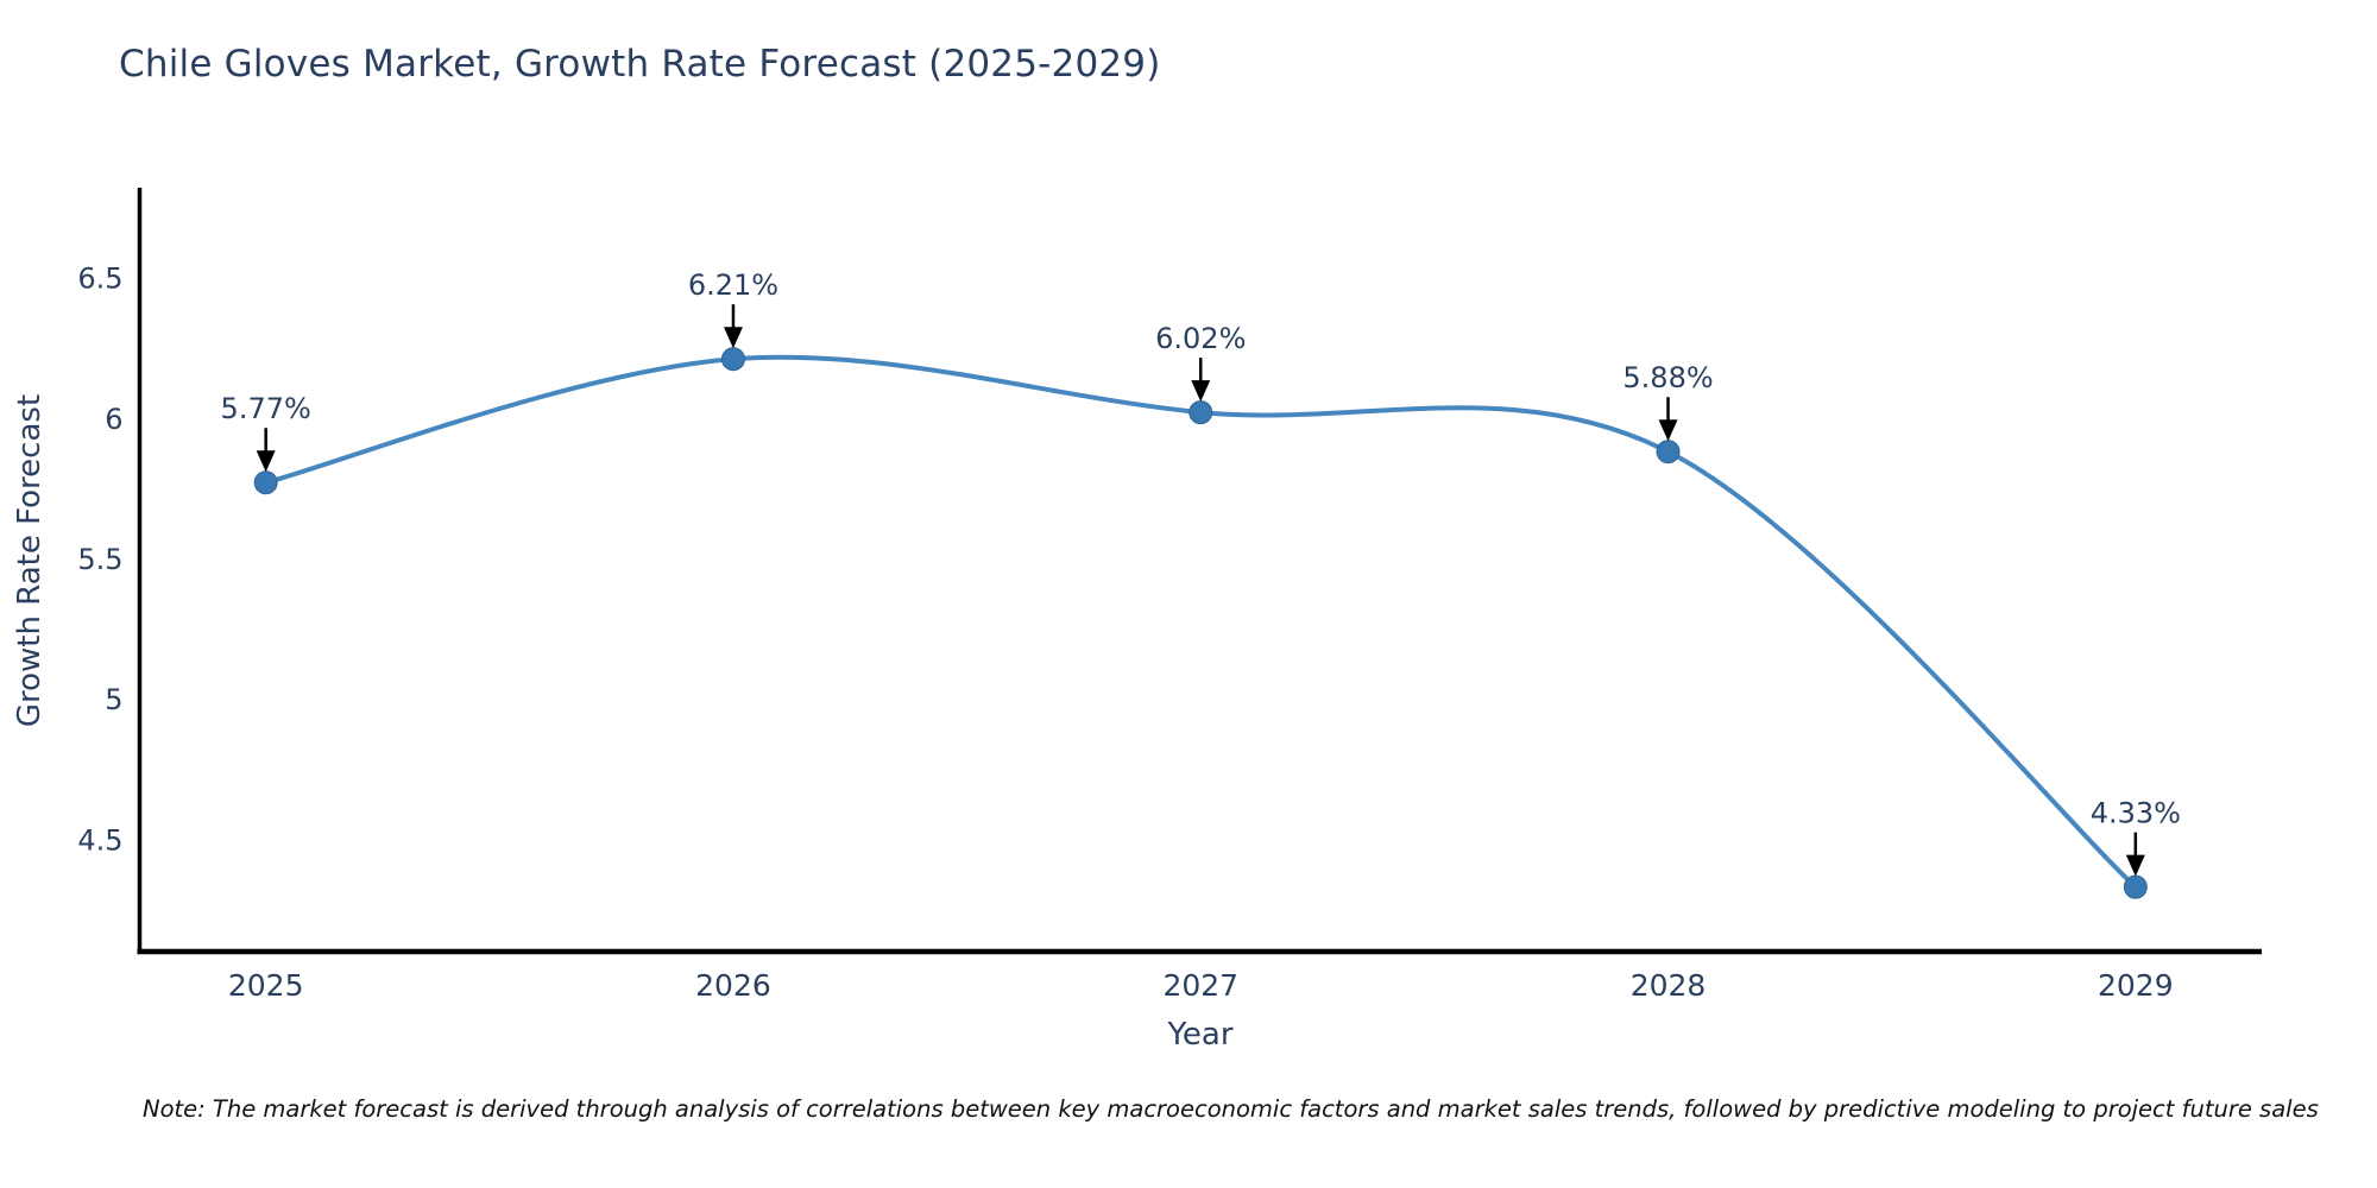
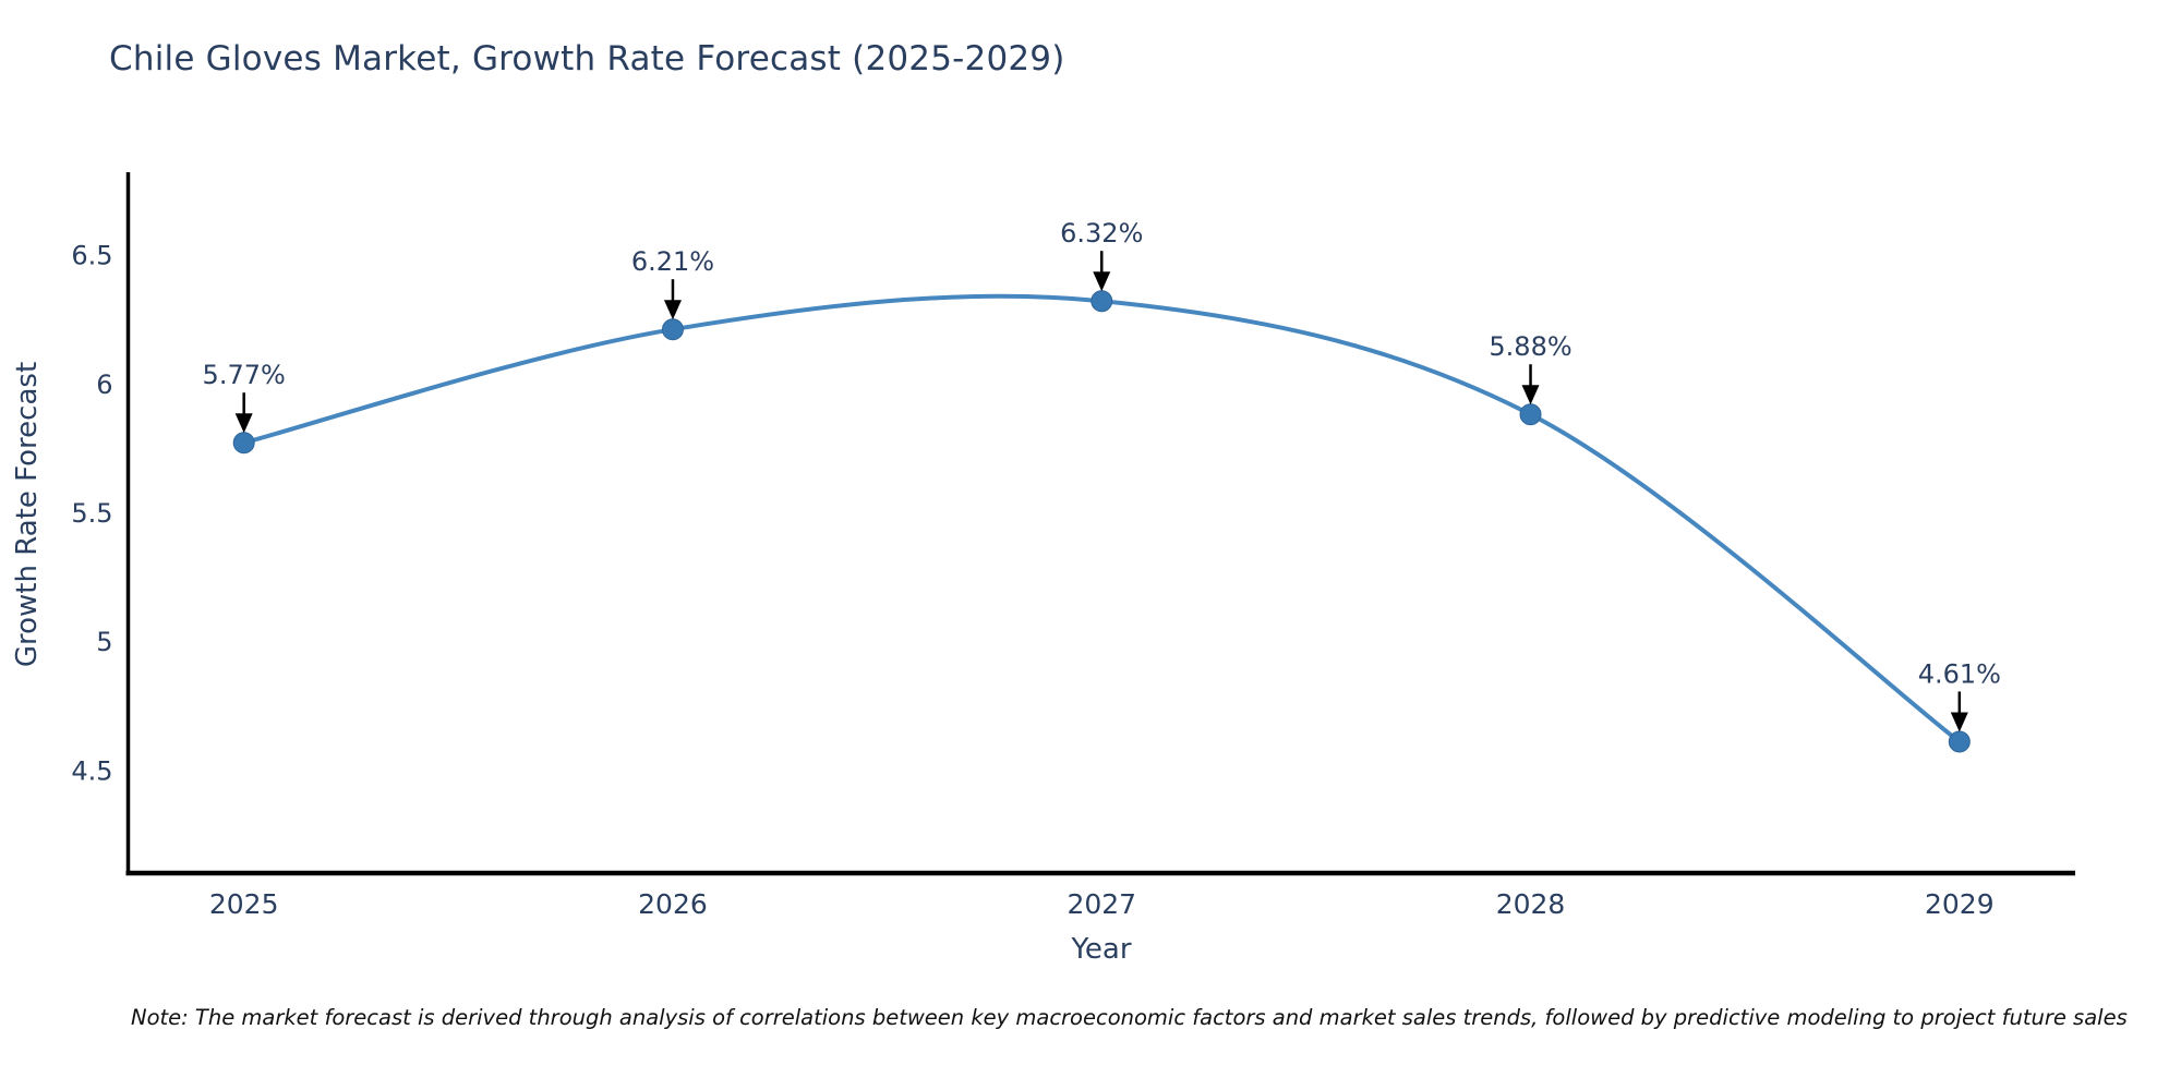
2027: 6.02% -> 6.32%
2029: 4.33% -> 4.61%
